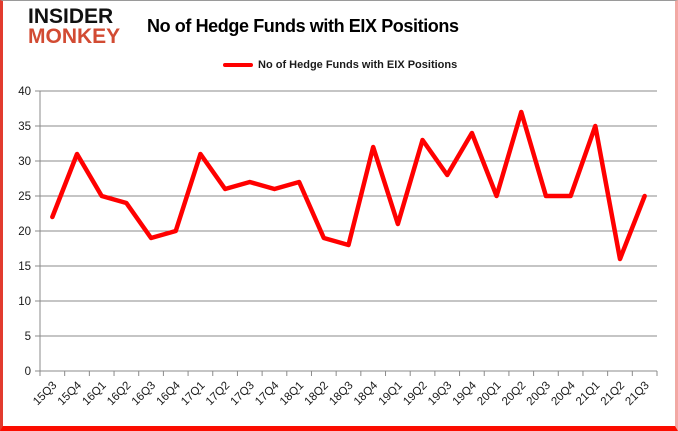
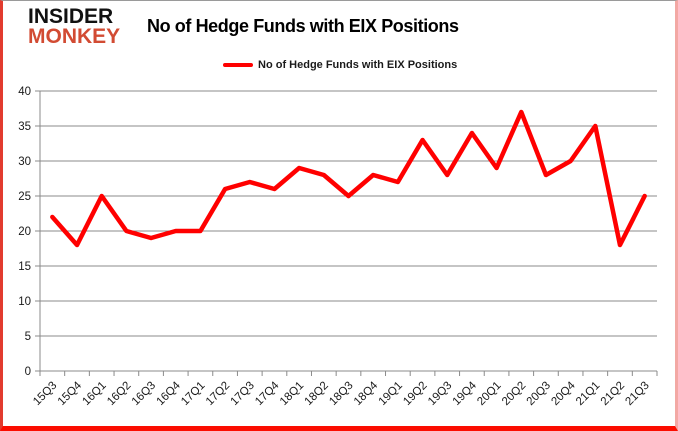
15Q4: 31 -> 18
16Q2: 24 -> 20
17Q1: 31 -> 20
18Q1: 27 -> 29
18Q2: 19 -> 28
18Q3: 18 -> 25
18Q4: 32 -> 28
19Q1: 21 -> 27
20Q1: 25 -> 29
20Q3: 25 -> 28
20Q4: 25 -> 30
21Q2: 16 -> 18
